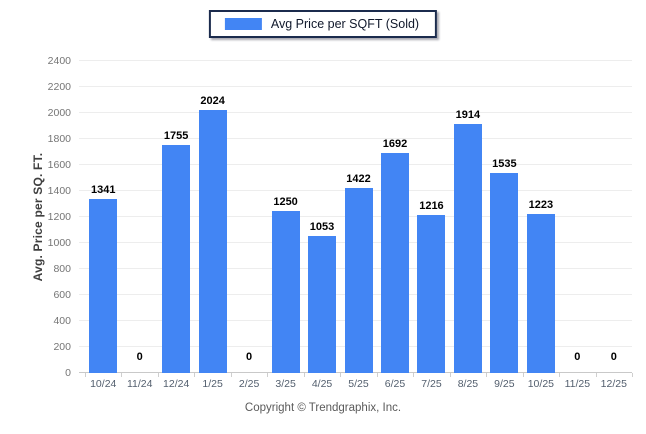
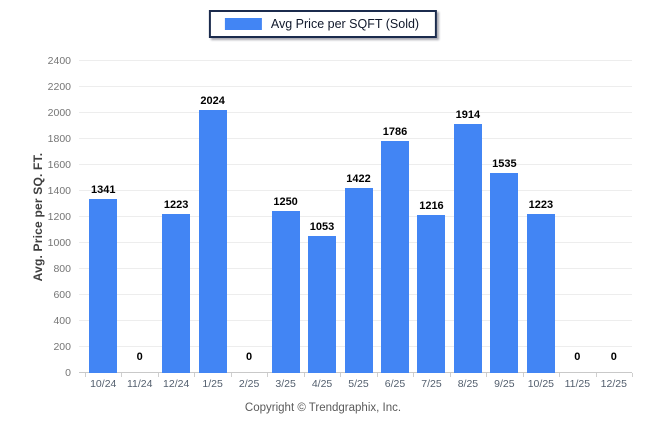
12/24: 1755 -> 1223
6/25: 1692 -> 1786
